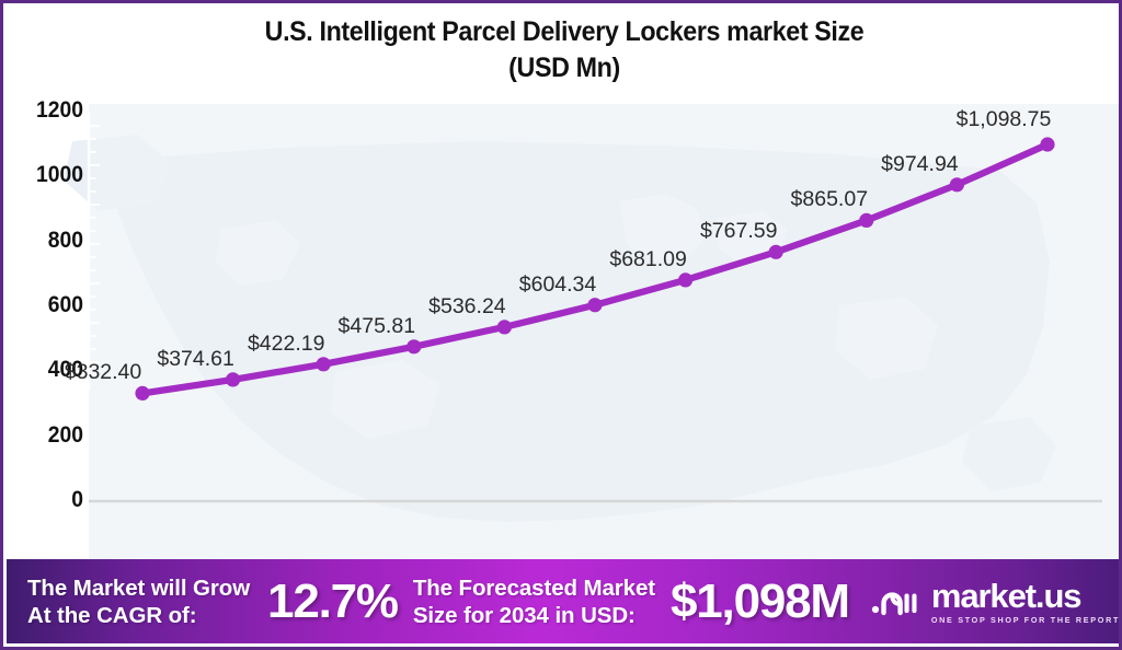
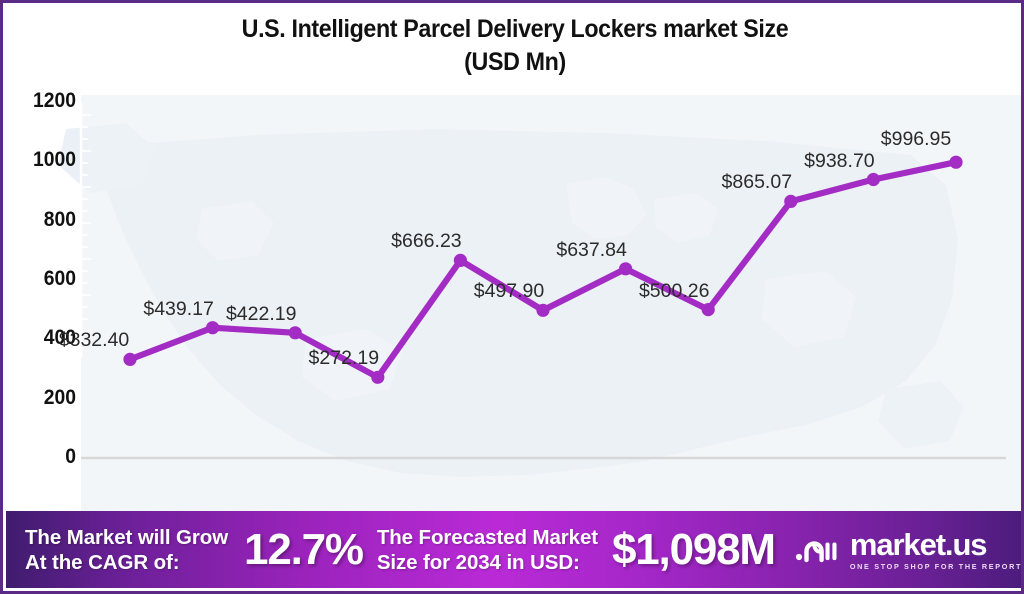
2025: $374.61 -> $439.17
2027: $475.81 -> $272.19
2028: $536.24 -> $666.23
2029: $604.34 -> $497.90
2030: $681.09 -> $637.84
2031: $767.59 -> $500.26
2033: $974.94 -> $938.70
2034: $1,098.75 -> $996.95
